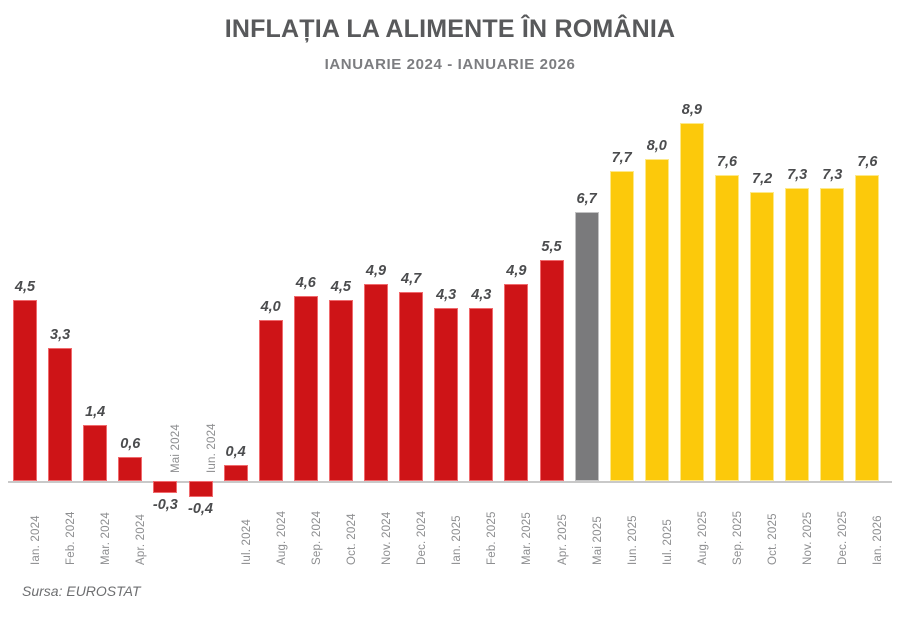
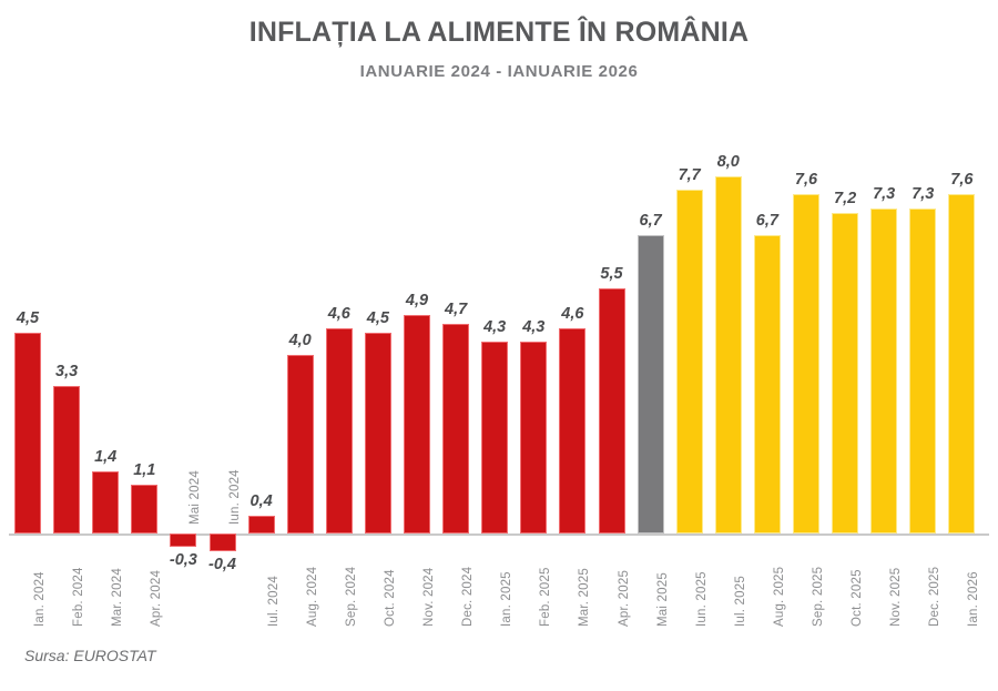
Apr. 2024: 0,6 -> 1,1
Mar. 2025: 4,9 -> 4,6
Aug. 2025: 8,9 -> 6,7
